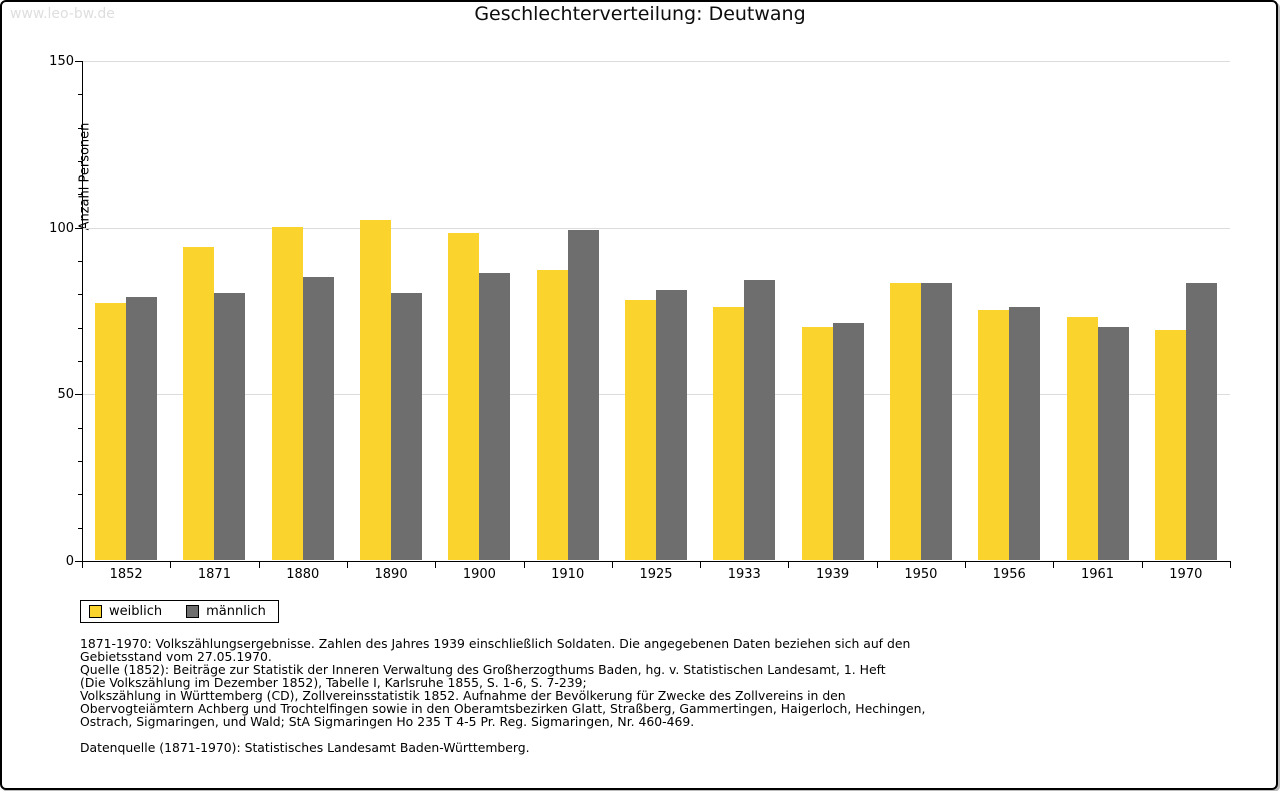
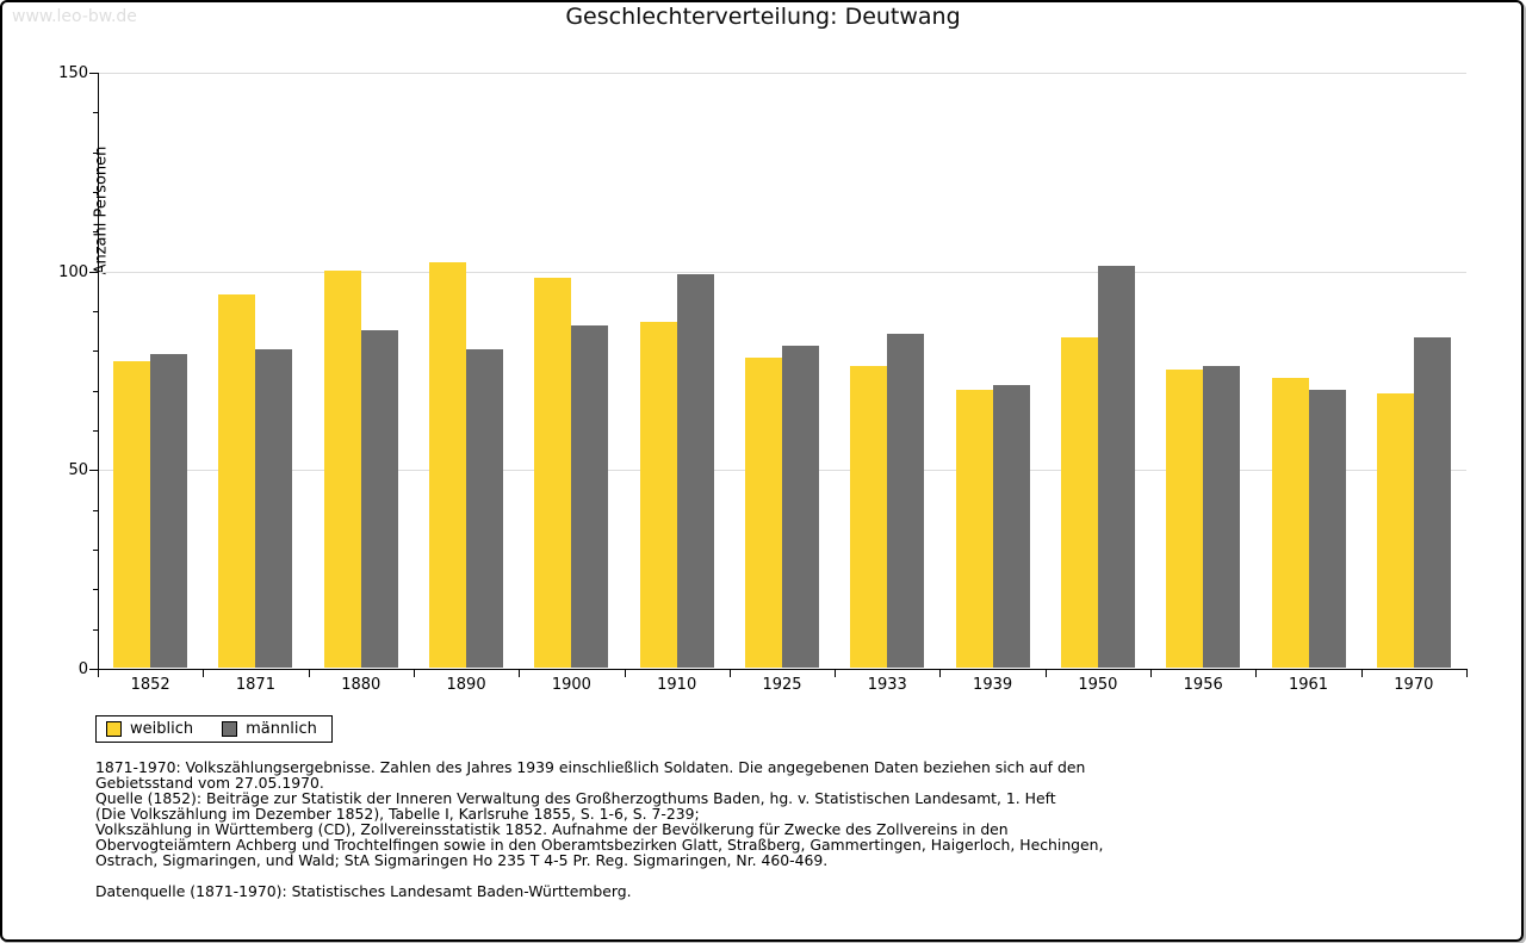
männlich/1950: 83 -> 101
